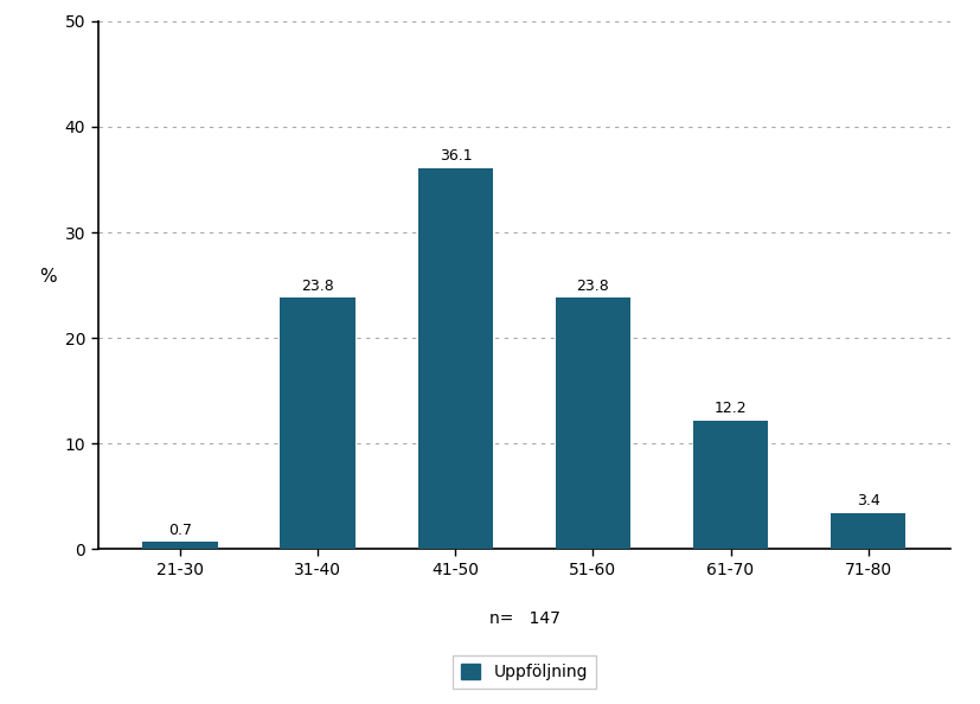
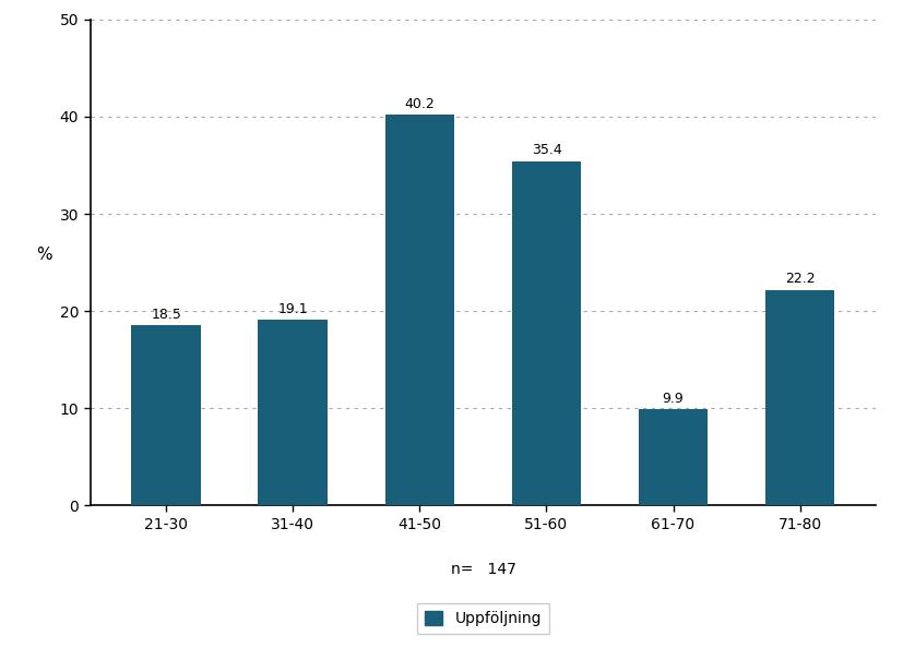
21-30: 0.7 -> 18.5
31-40: 23.8 -> 19.1
41-50: 36.1 -> 40.2
51-60: 23.8 -> 35.4
61-70: 12.2 -> 9.9
71-80: 3.4 -> 22.2
